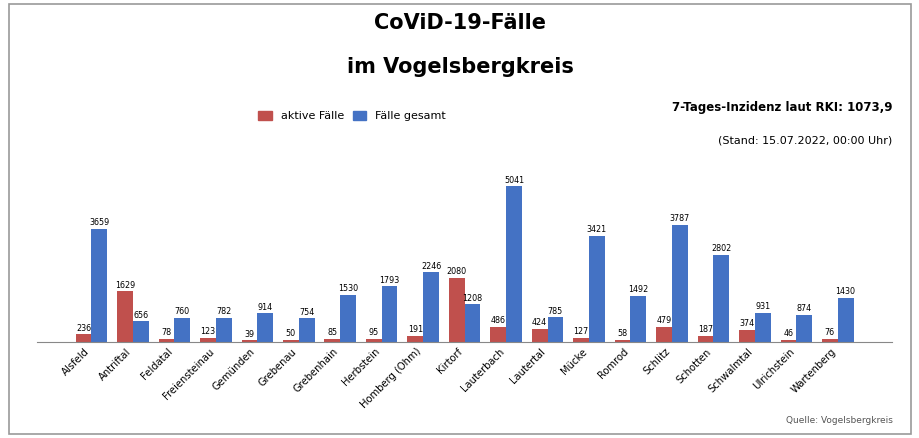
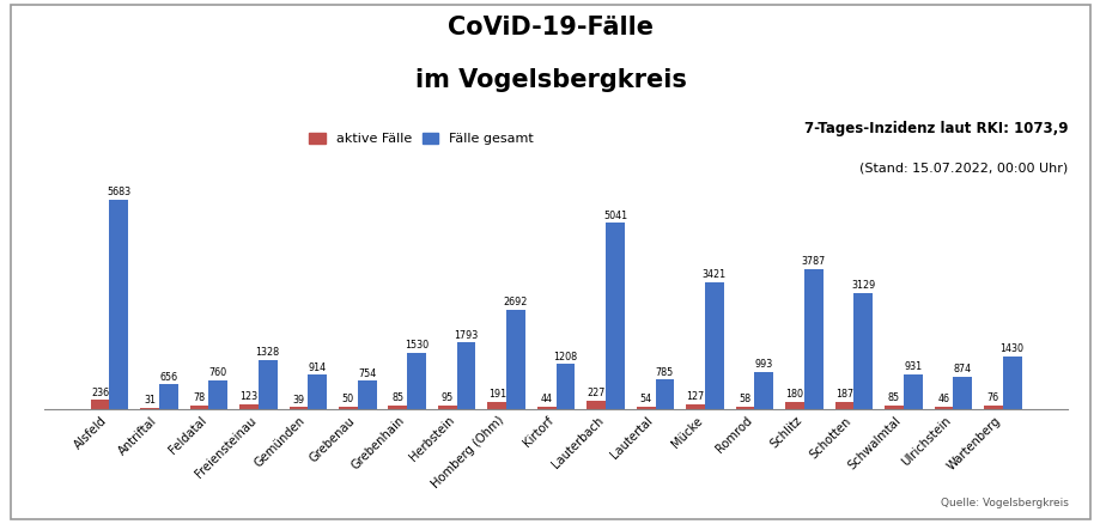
Fälle gesamt/Alsfeld: 3659 -> 5683
aktive Fälle/Antriftal: 1629 -> 31
Fälle gesamt/Freiensteinau: 782 -> 1328
Fälle gesamt/Homberg (Ohm): 2246 -> 2692
aktive Fälle/Kirtorf: 2080 -> 44
aktive Fälle/Lauterbach: 486 -> 227
aktive Fälle/Lautertal: 424 -> 54
Fälle gesamt/Romrod: 1492 -> 993
aktive Fälle/Schlitz: 479 -> 180
Fälle gesamt/Schotten: 2802 -> 3129
aktive Fälle/Schwalmtal: 374 -> 85
